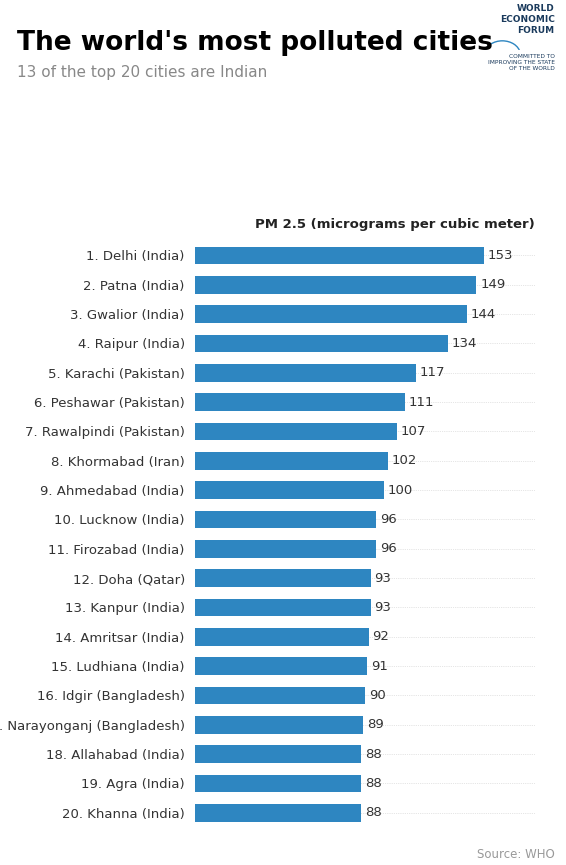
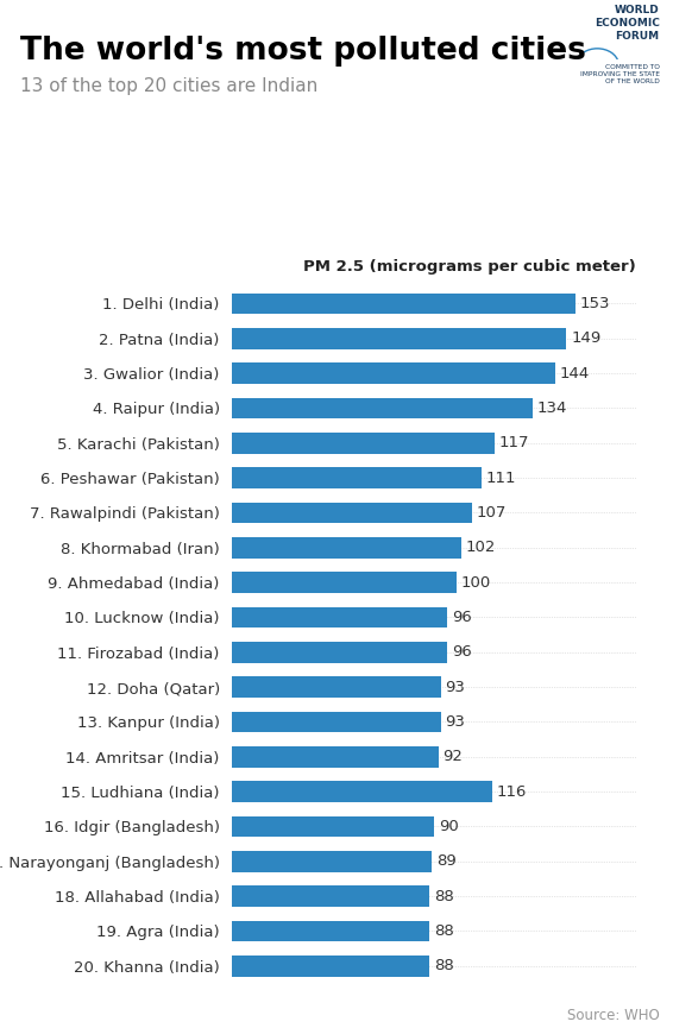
15. Ludhiana (India): 91 -> 116
